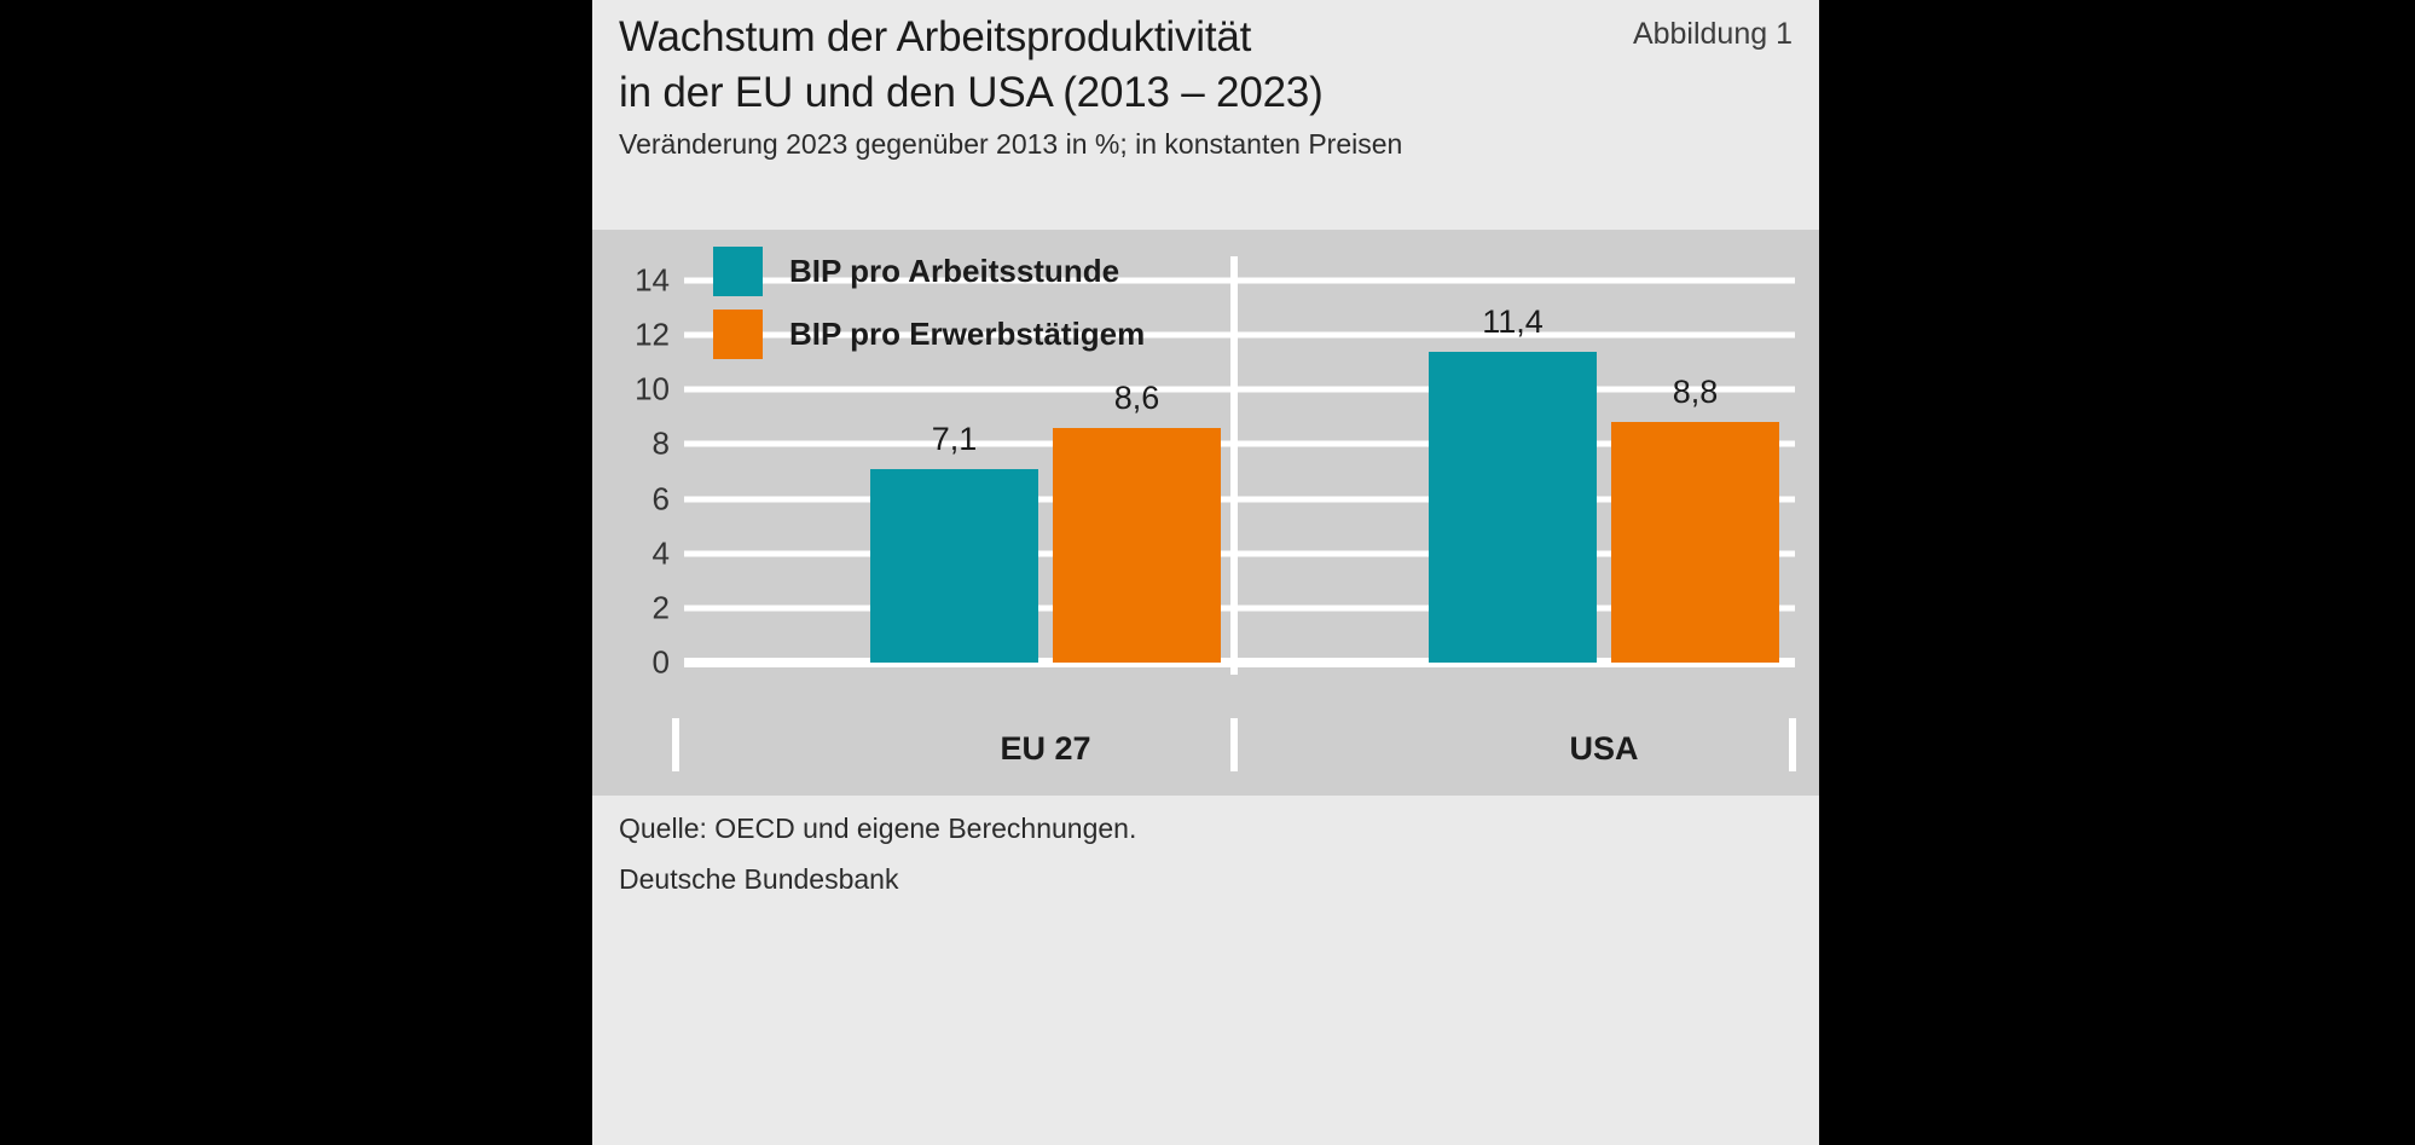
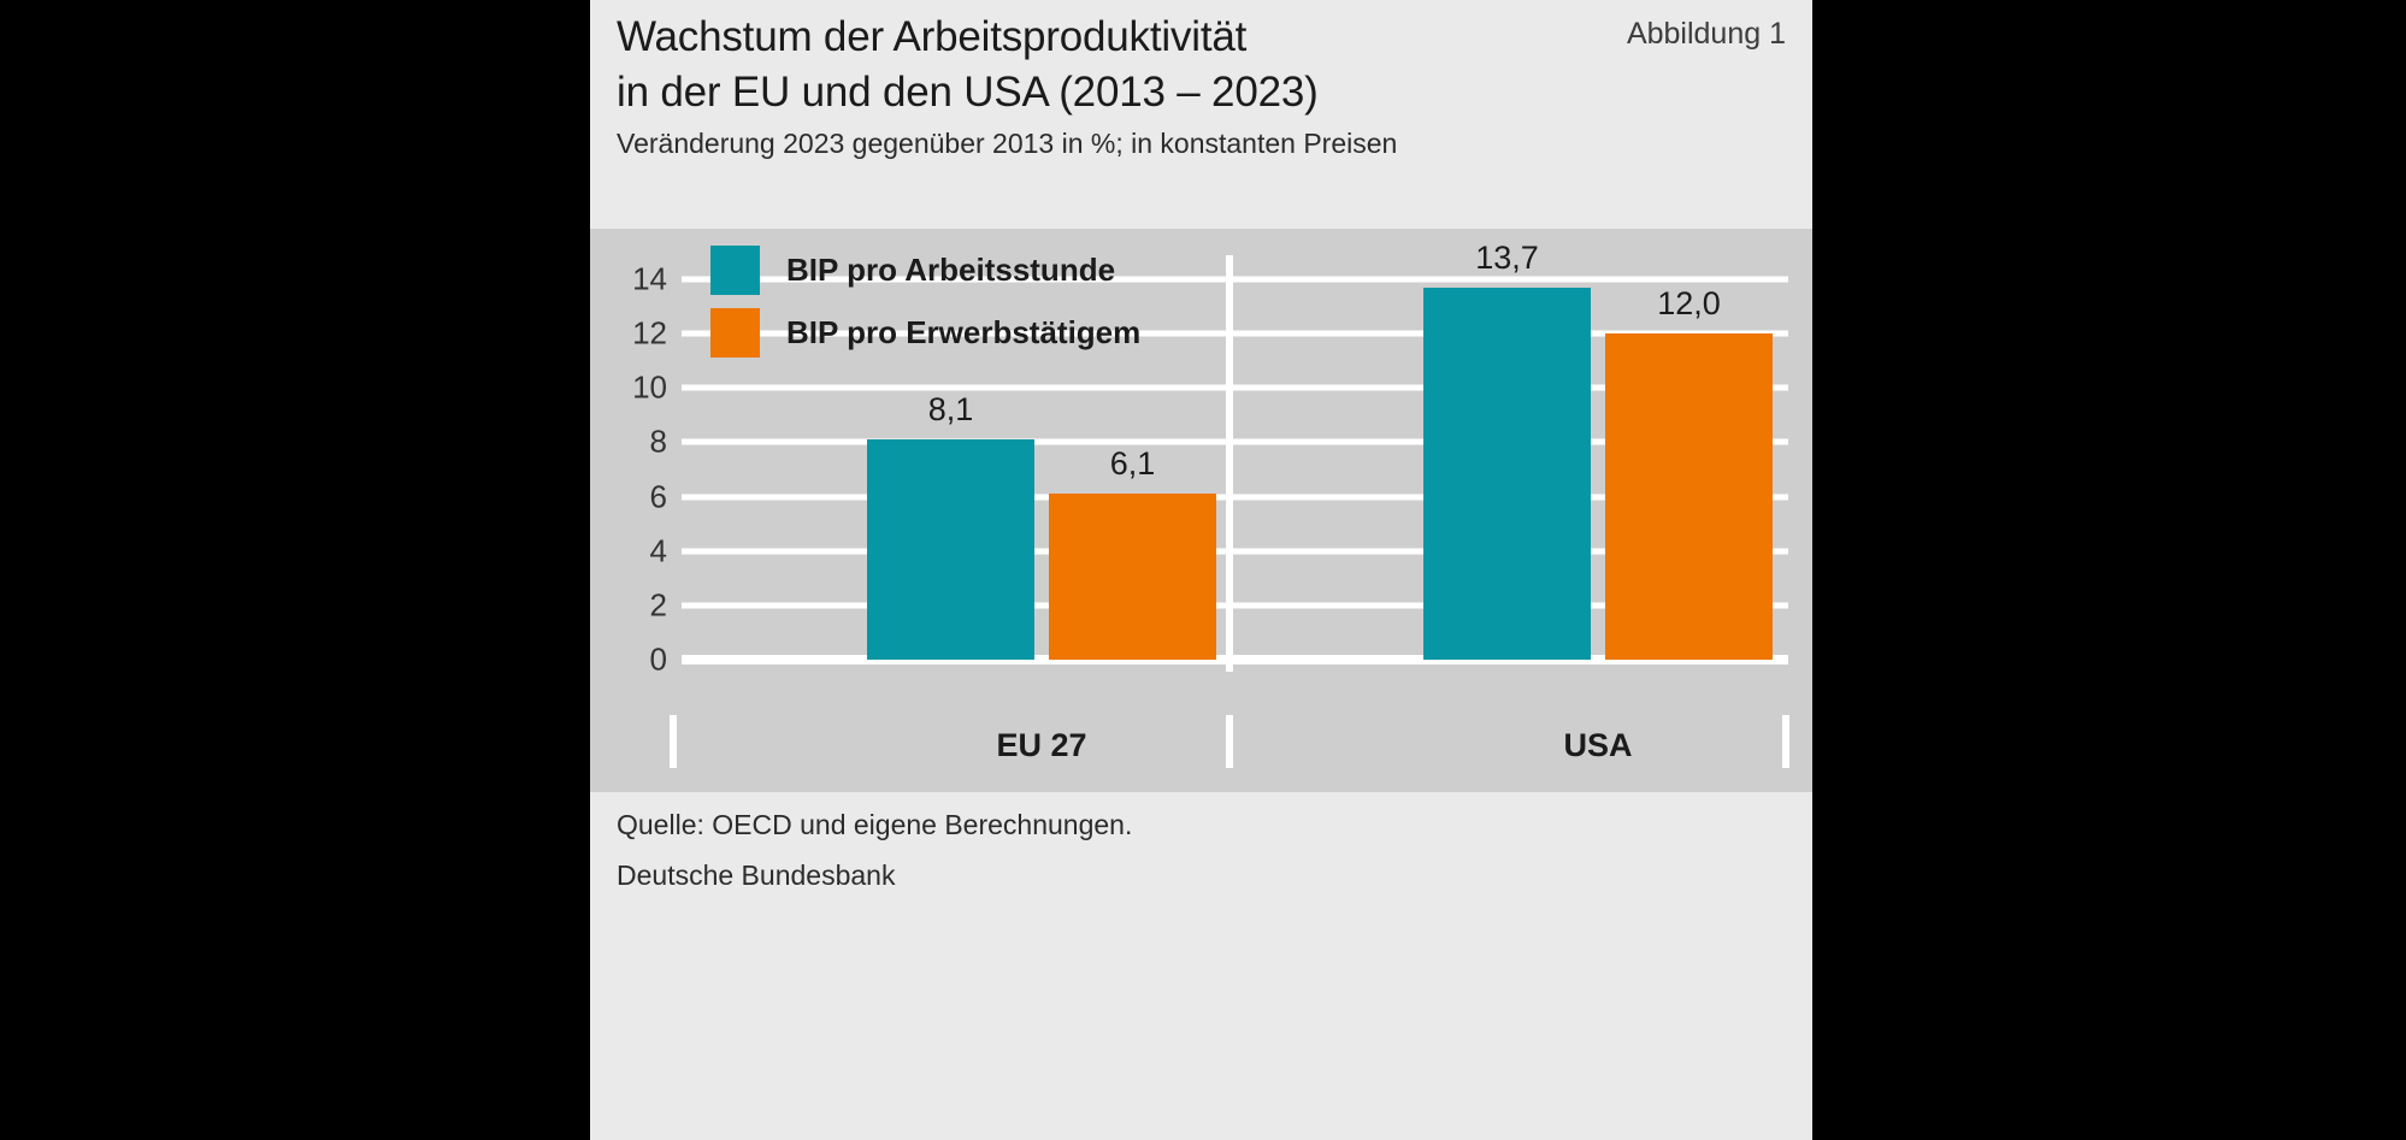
BIP pro Arbeitsstunde/EU 27: 7,1 -> 8,1
BIP pro Erwerbstätigem/EU 27: 8,6 -> 6,1
BIP pro Arbeitsstunde/USA: 11,4 -> 13,7
BIP pro Erwerbstätigem/USA: 8,8 -> 12,0
